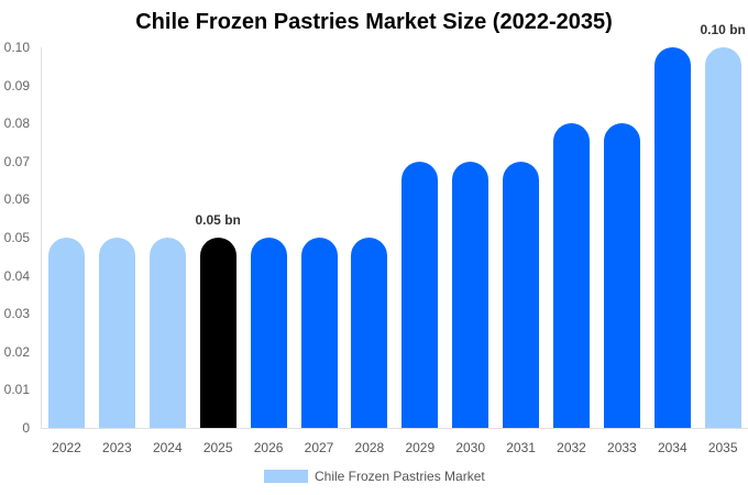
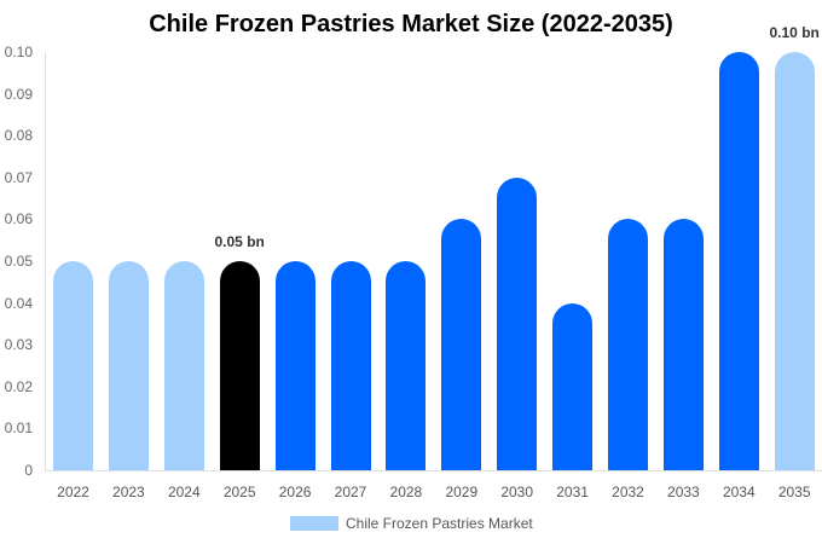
2029: 0.07 -> 0.06
2031: 0.07 -> 0.04
2032: 0.08 -> 0.06
2033: 0.08 -> 0.06
